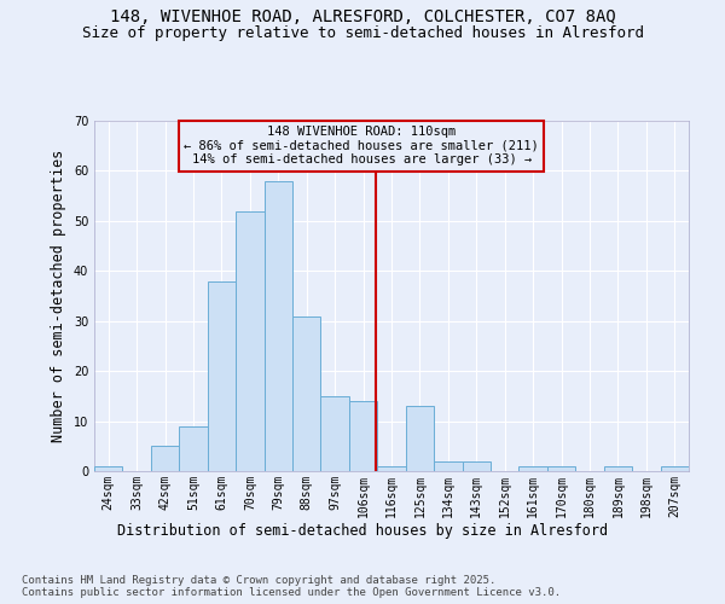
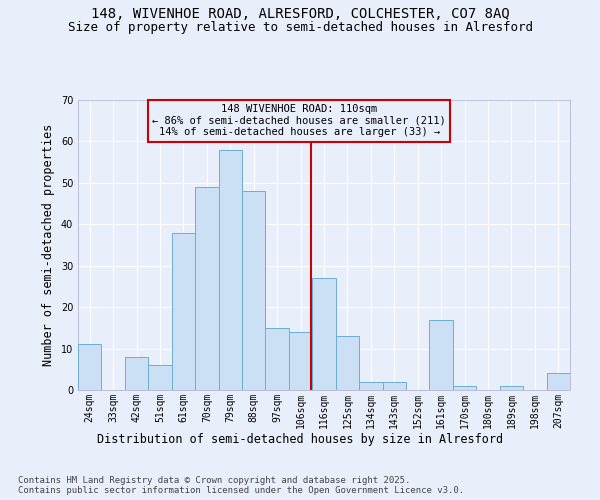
24sqm: 1 -> 11
42sqm: 5 -> 8
51sqm: 9 -> 6
70sqm: 52 -> 49
88sqm: 31 -> 48
116sqm: 1 -> 27
161sqm: 1 -> 17
207sqm: 1 -> 4
